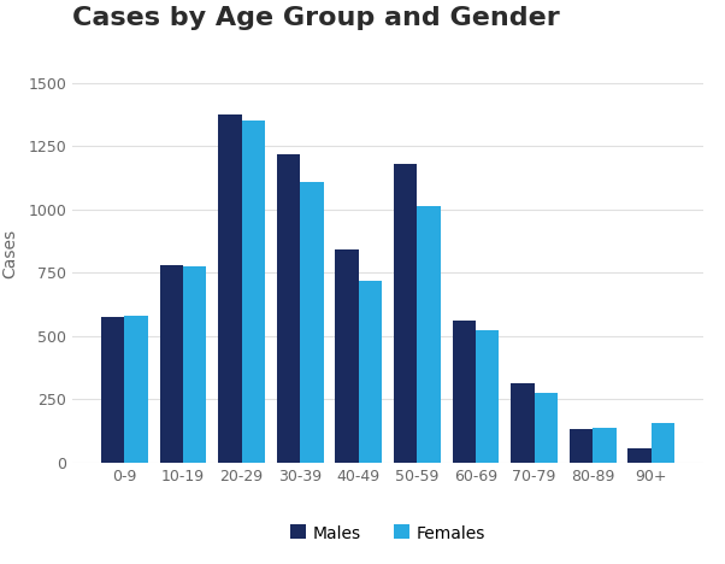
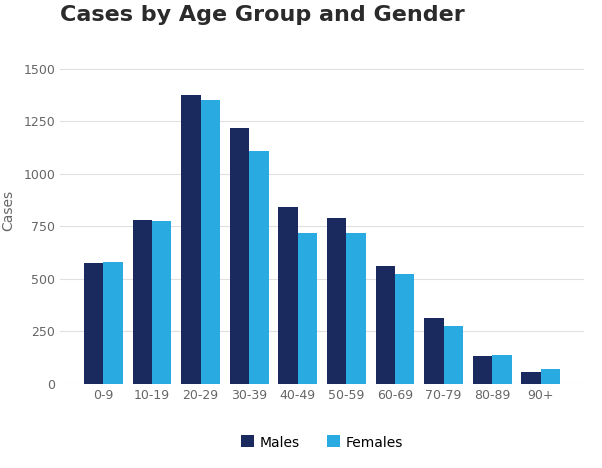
Males/50-59: 1180 -> 790
Females/50-59: 1015 -> 720
Females/90+: 155 -> 70
